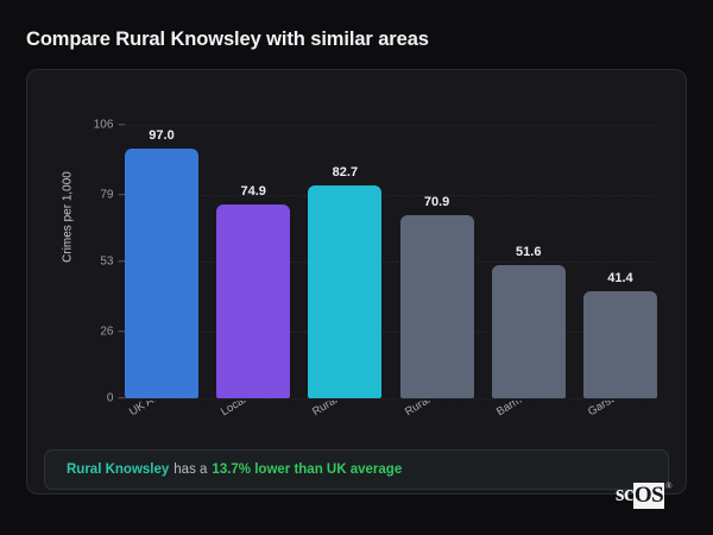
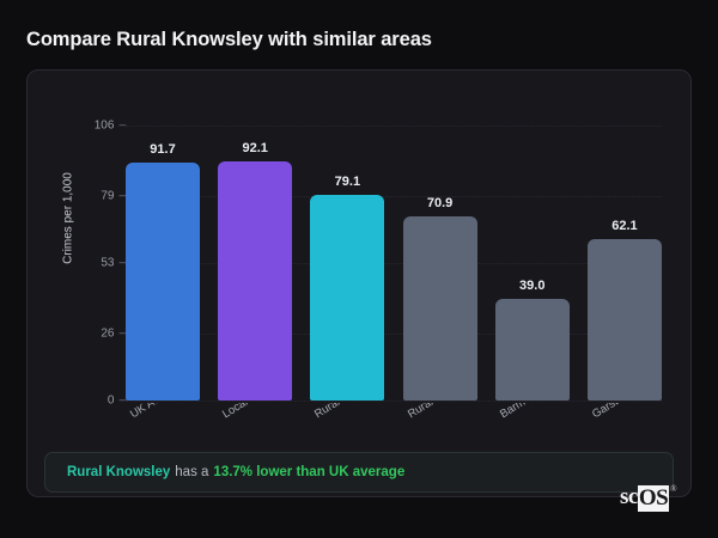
UK Average: 97.0 -> 91.7
Local Area: 74.9 -> 92.1
Rural Know…: 82.7 -> 79.1
Barmouth: 51.6 -> 39.0
Garstang: 41.4 -> 62.1
